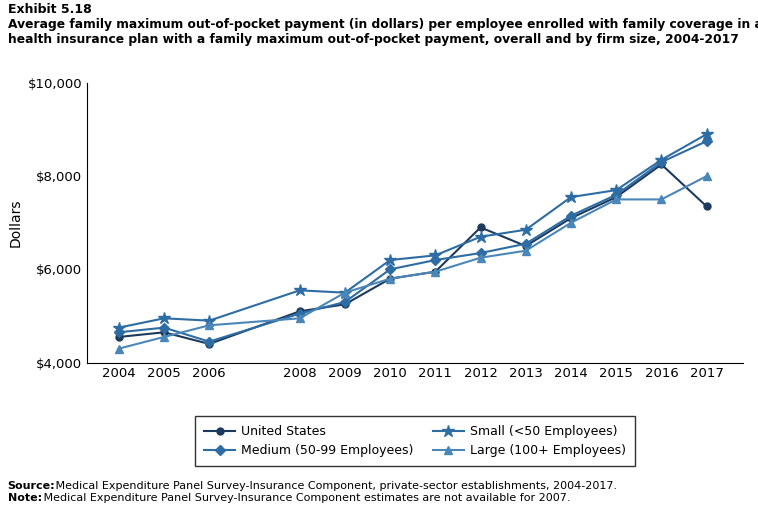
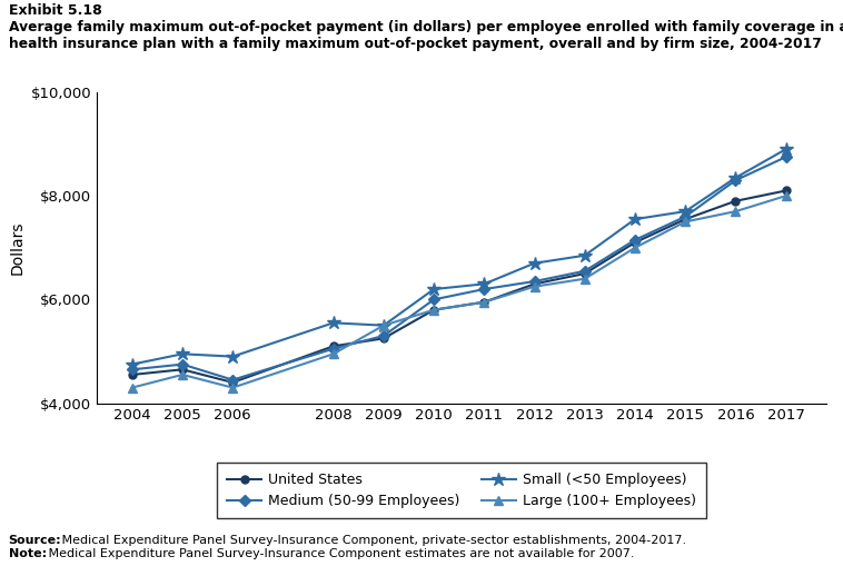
Large (100+ Employees)/2006: $4,800 -> $4,300
United States/2012: $6,900 -> $6,300
United States/2016: $8,250 -> $7,900
Large (100+ Employees)/2016: $7,500 -> $7,700
United States/2017: $7,350 -> $8,100
